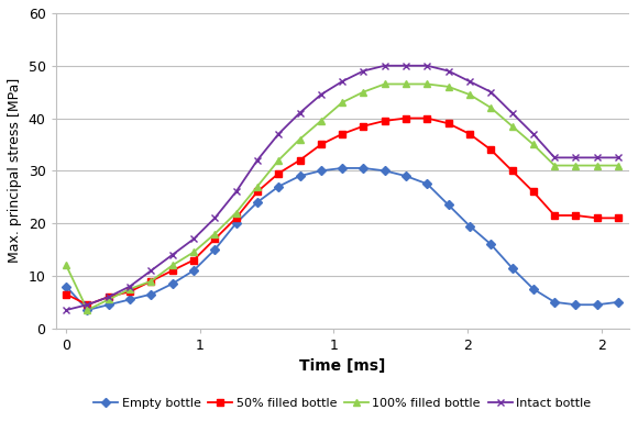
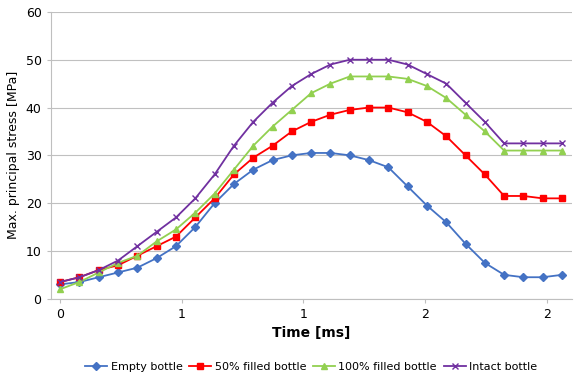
Empty bottle/0: 8.0 -> 3.0
50% filled bottle/0: 6.5 -> 3.5
100% filled bottle/0: 12.0 -> 2.0
